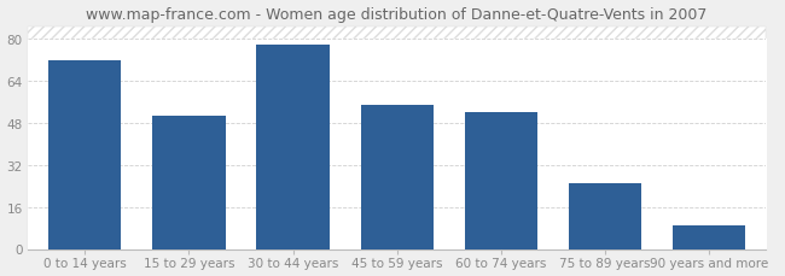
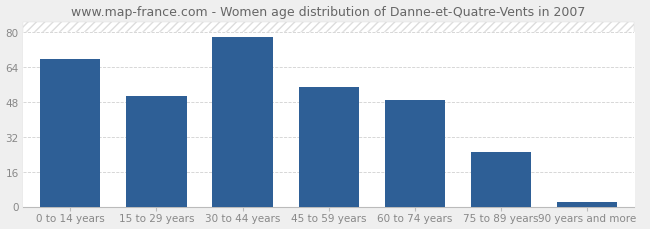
0 to 14 years: 72 -> 68
60 to 74 years: 52 -> 49
90 years and more: 9 -> 2
